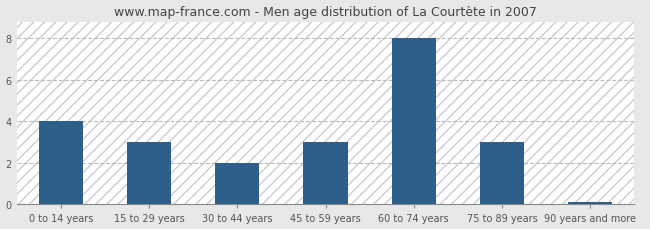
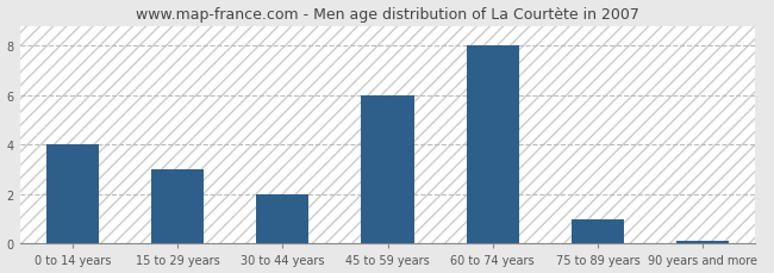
45 to 59 years: 3.0 -> 6.0
75 to 89 years: 3.0 -> 1.0
